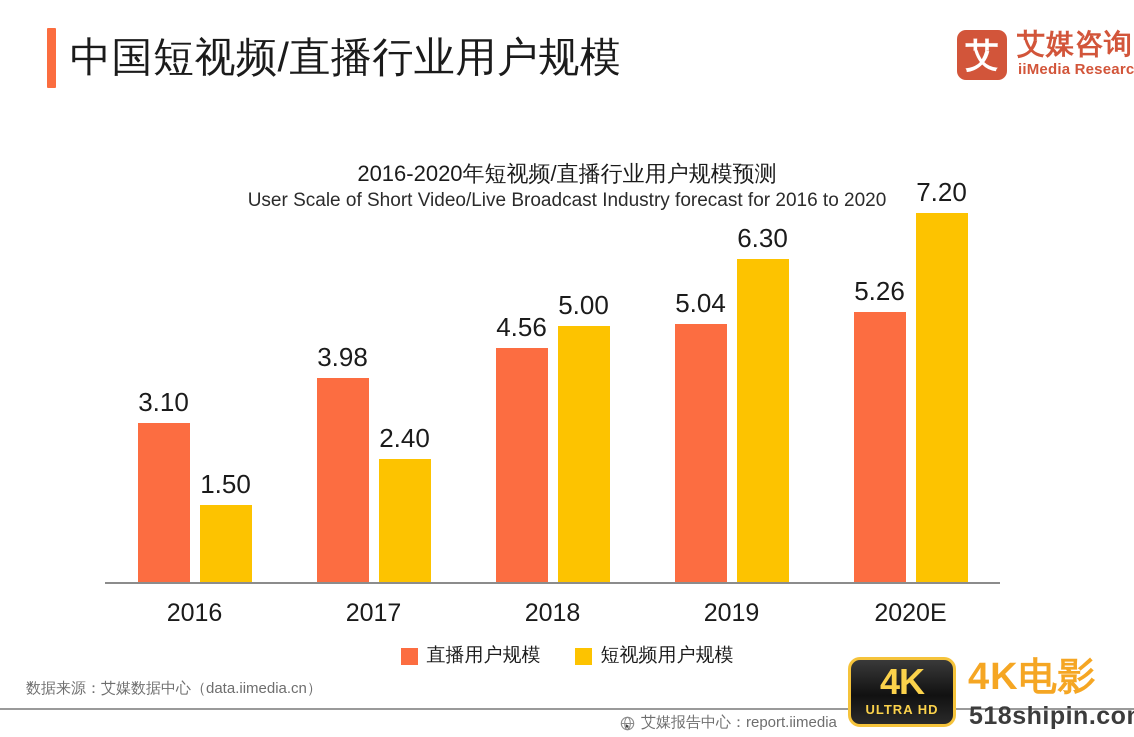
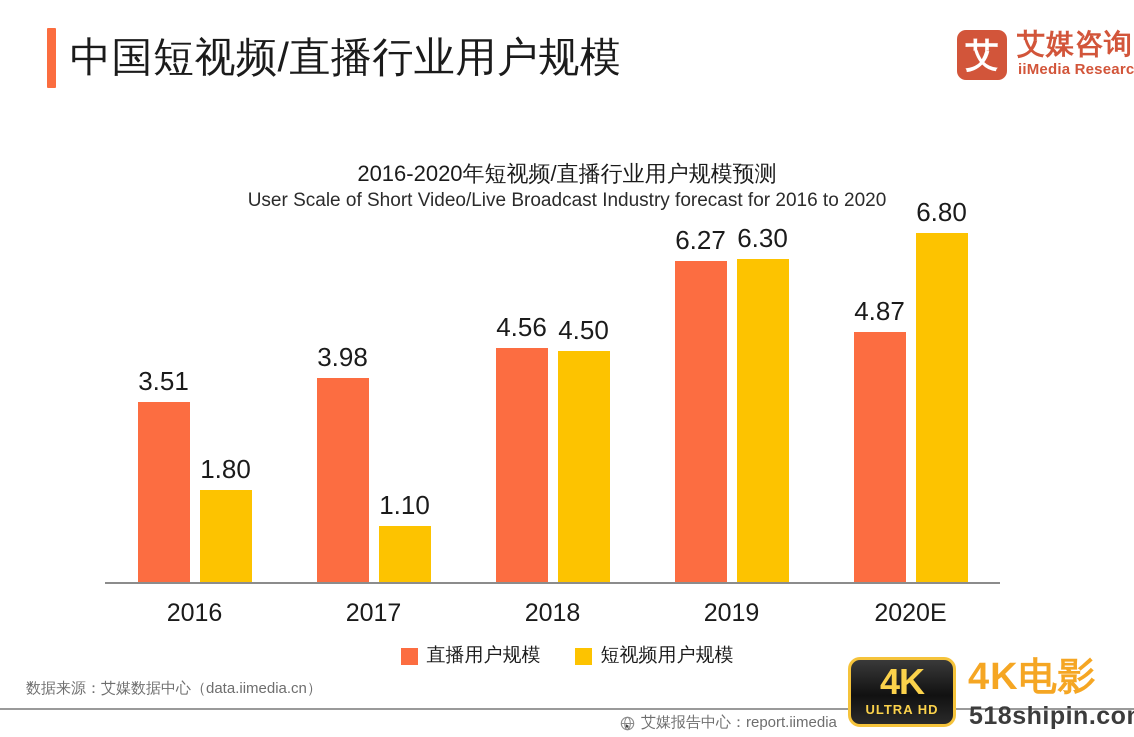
直播用户规模/2016: 3.10 -> 3.51
短视频用户规模/2016: 1.50 -> 1.80
短视频用户规模/2017: 2.40 -> 1.10
短视频用户规模/2018: 5.00 -> 4.50
直播用户规模/2019: 5.04 -> 6.27
直播用户规模/2020E: 5.26 -> 4.87
短视频用户规模/2020E: 7.20 -> 6.80
